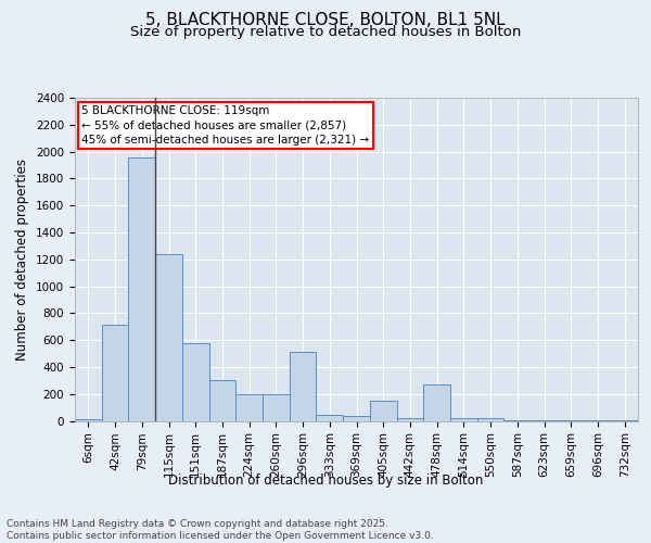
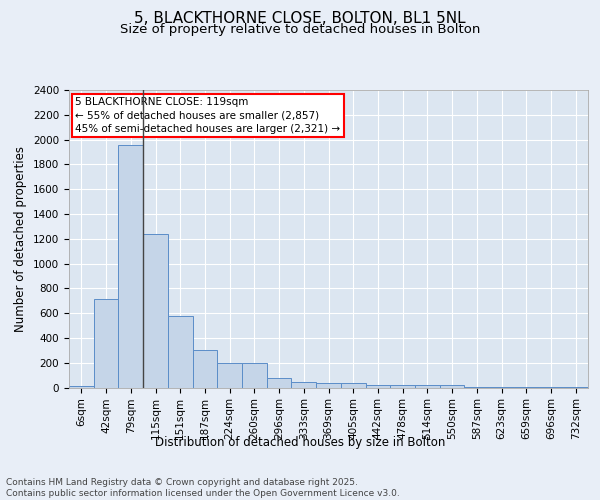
296sqm: 510 -> 80
405sqm: 150 -> 40
478sqm: 270 -> 20
